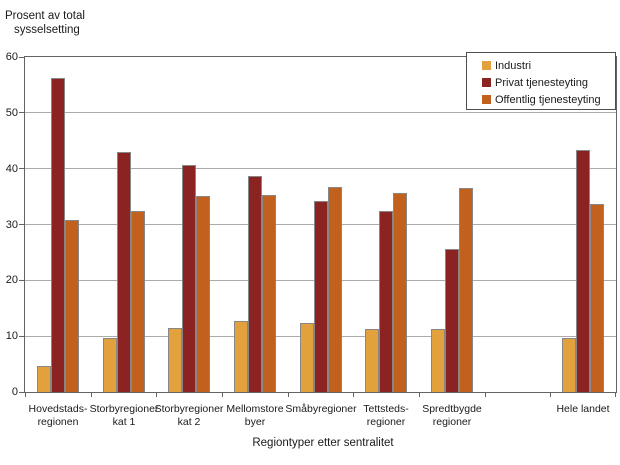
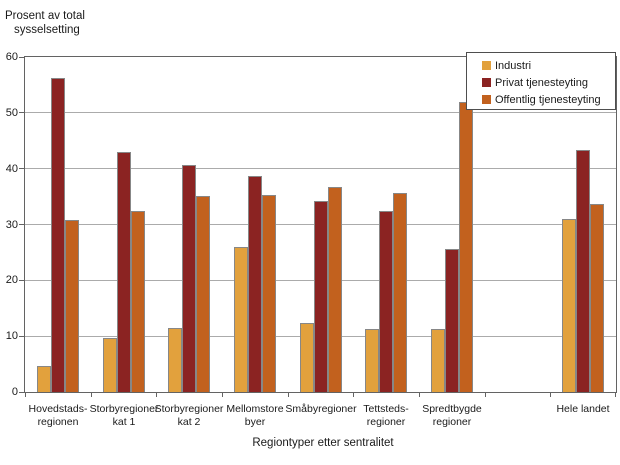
Industri/Mellomstore byer: 13 -> 26
Offentlig tjenesteyting/Spredtbygde regioner: 37 -> 52
Industri/Hele landet: 10 -> 31
